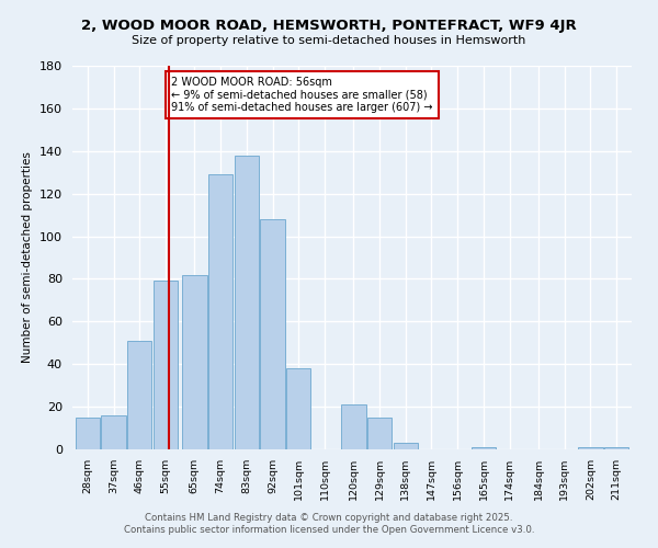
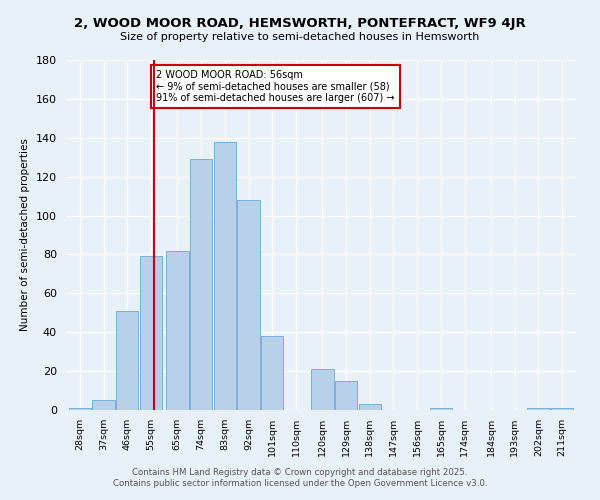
28sqm: 15 -> 1
37sqm: 16 -> 5
